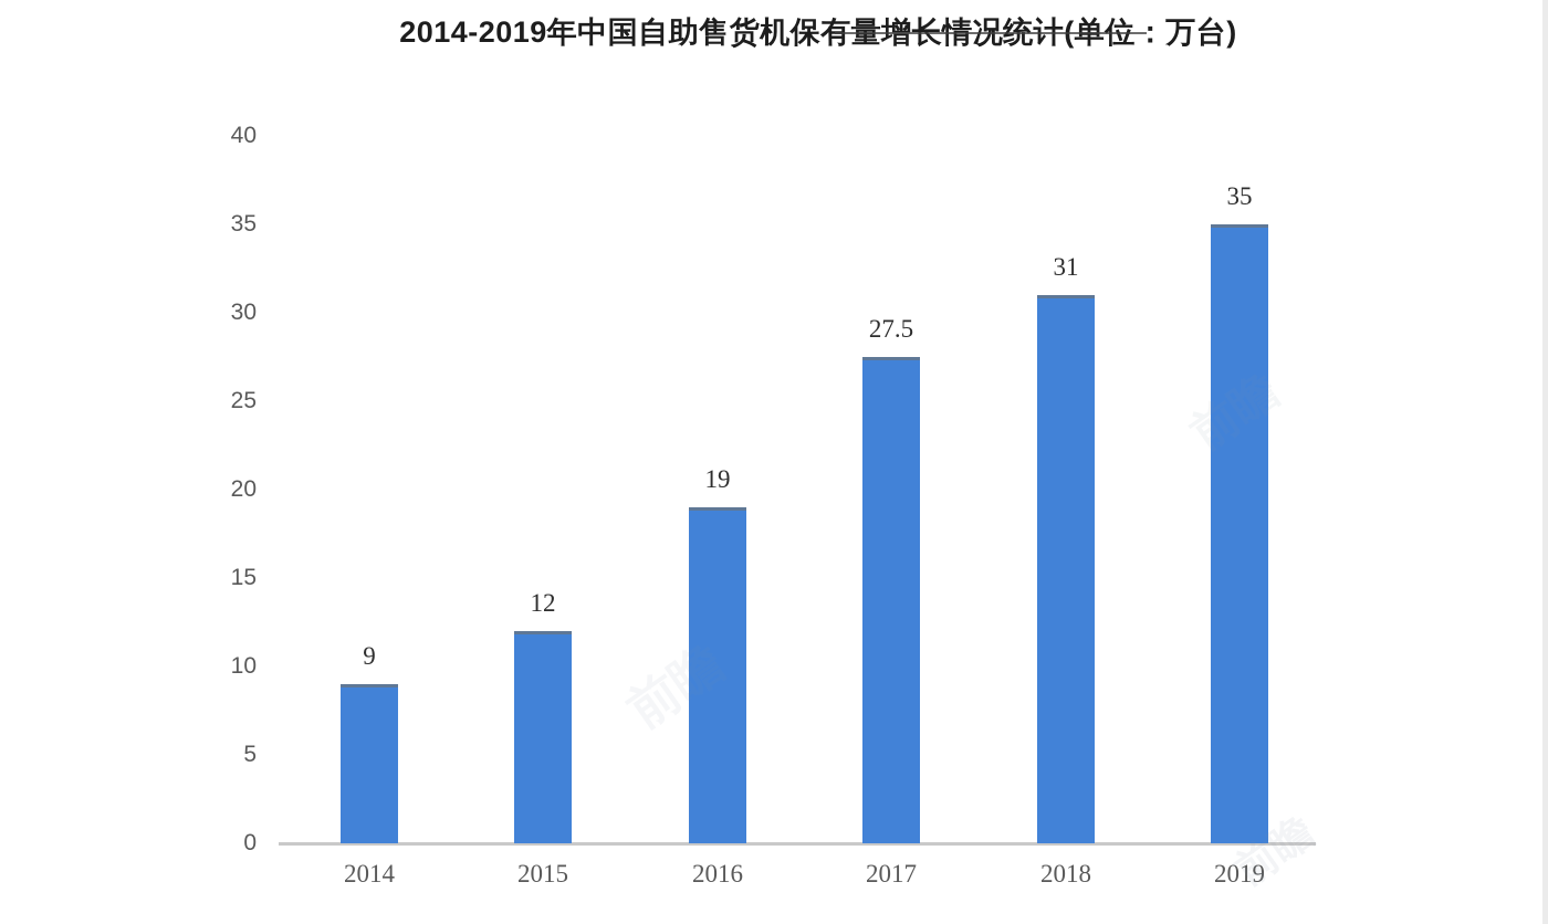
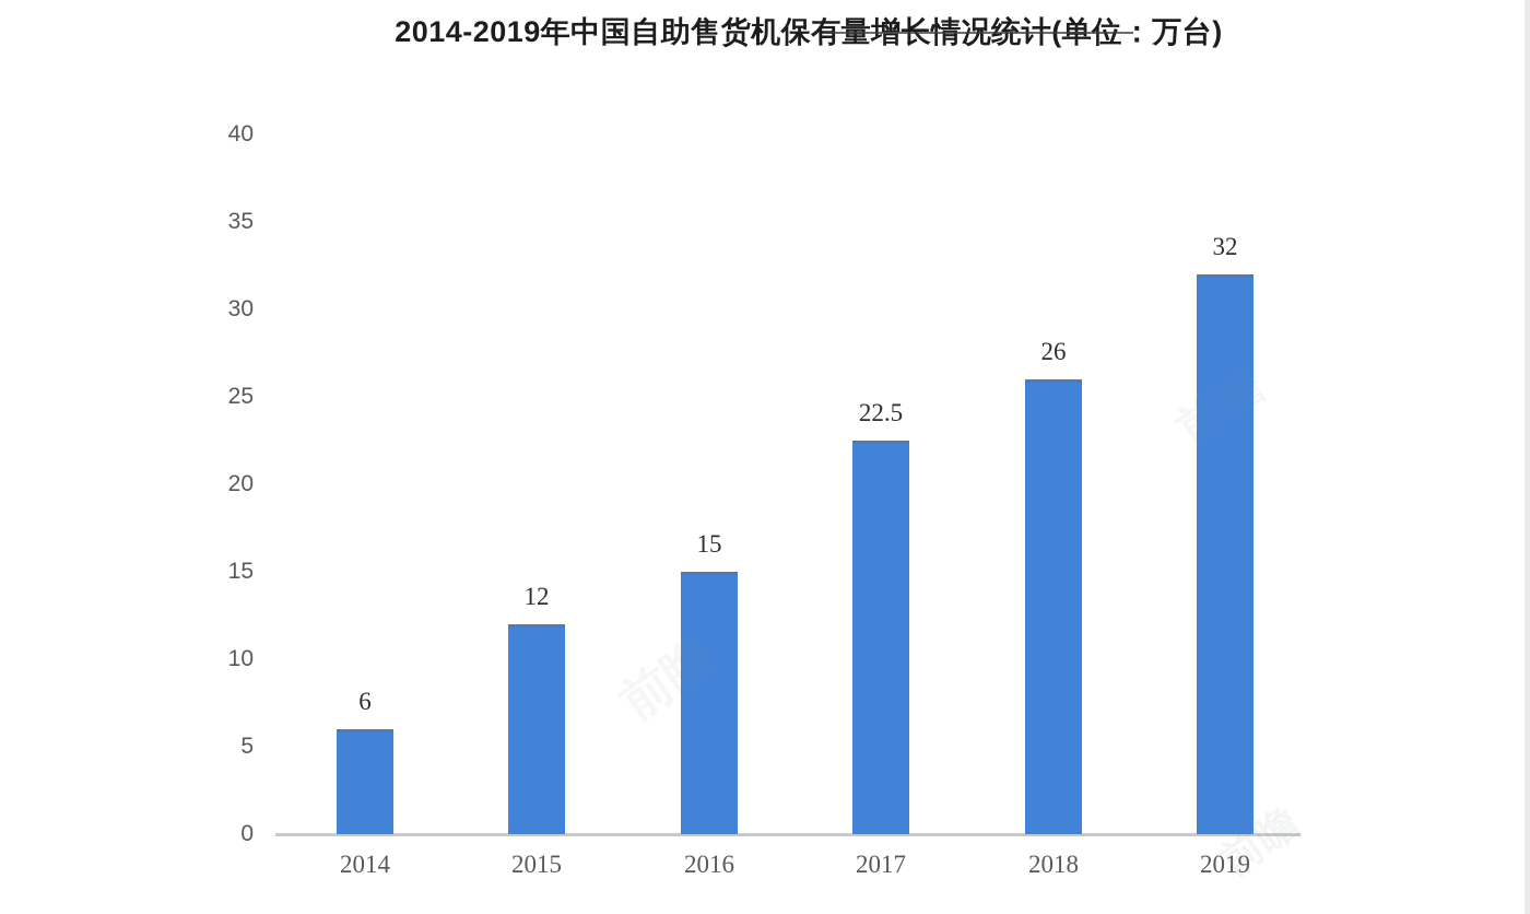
2014: 9 -> 6
2016: 19 -> 15
2017: 27.5 -> 22.5
2018: 31 -> 26
2019: 35 -> 32
